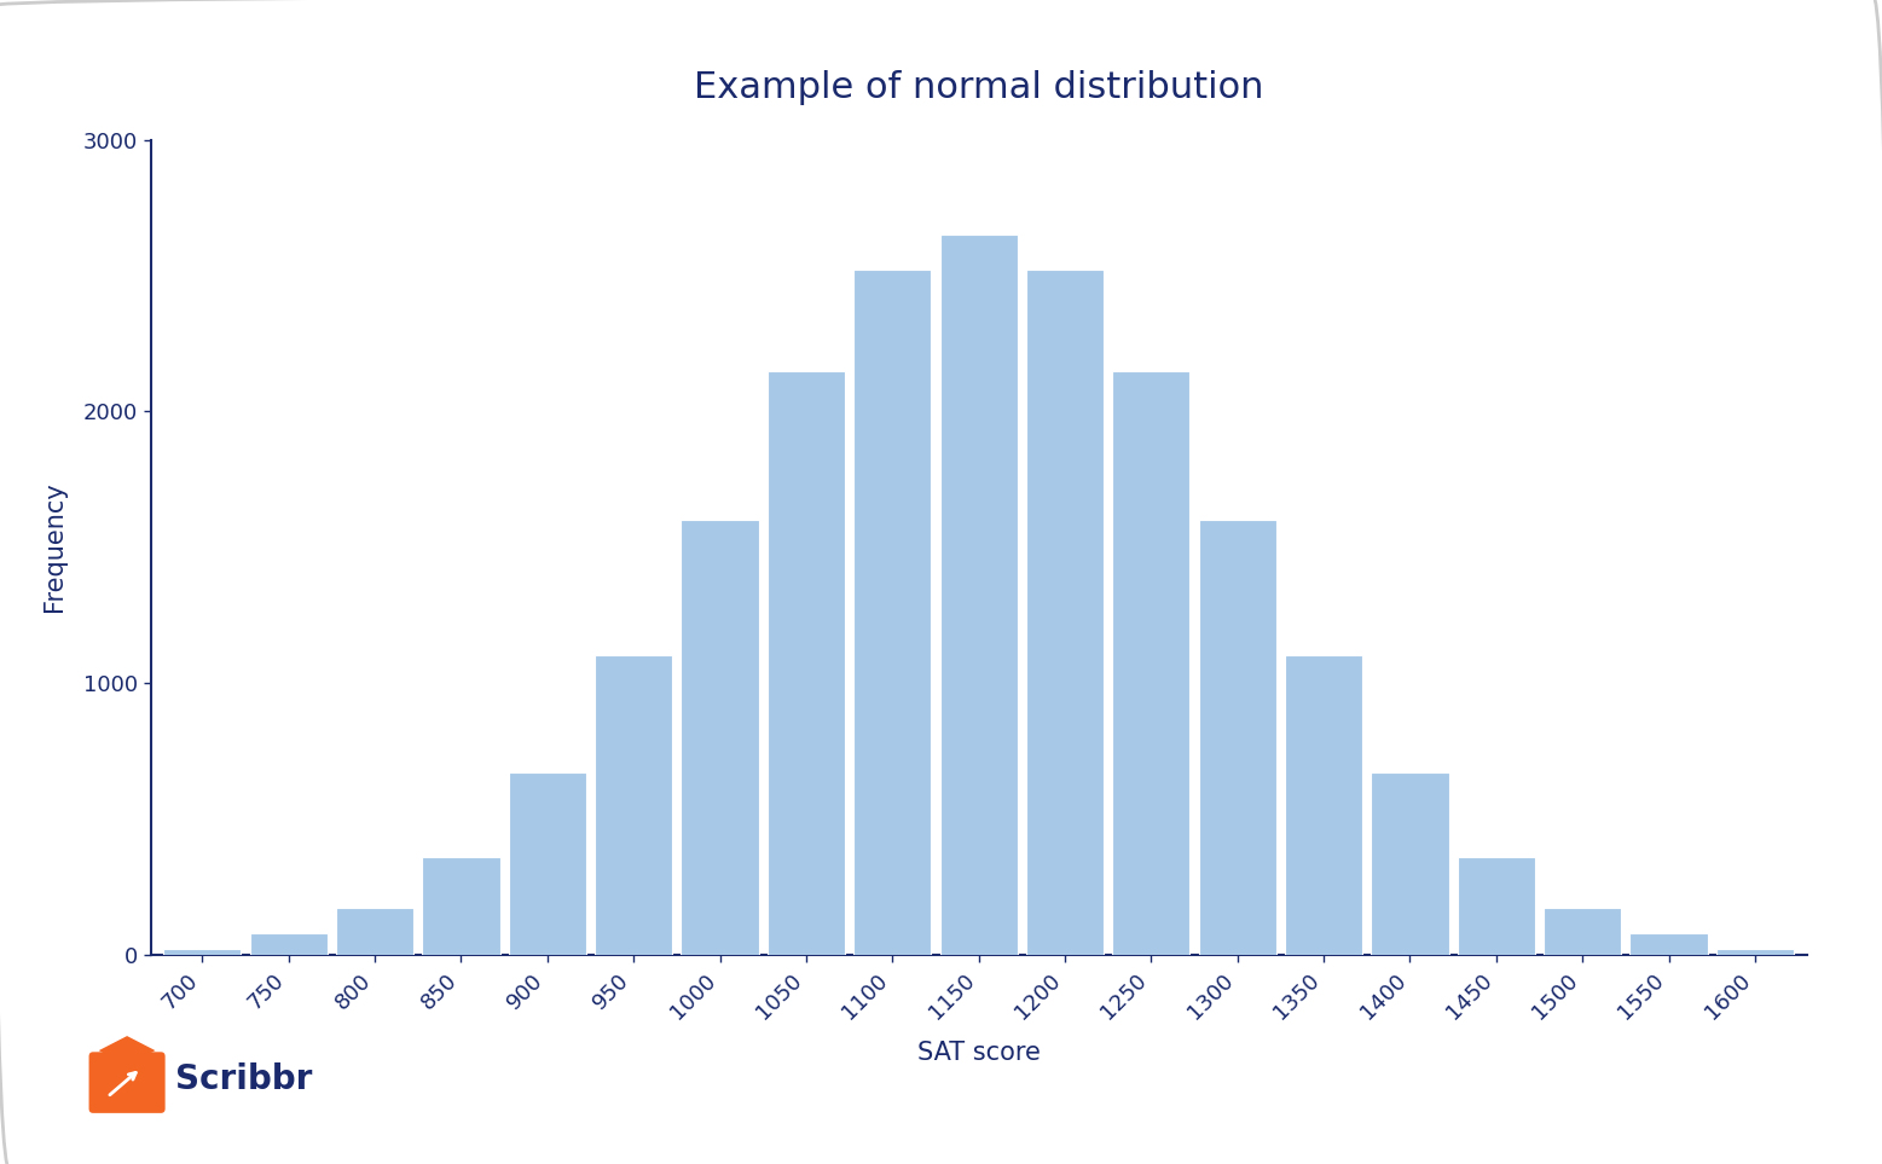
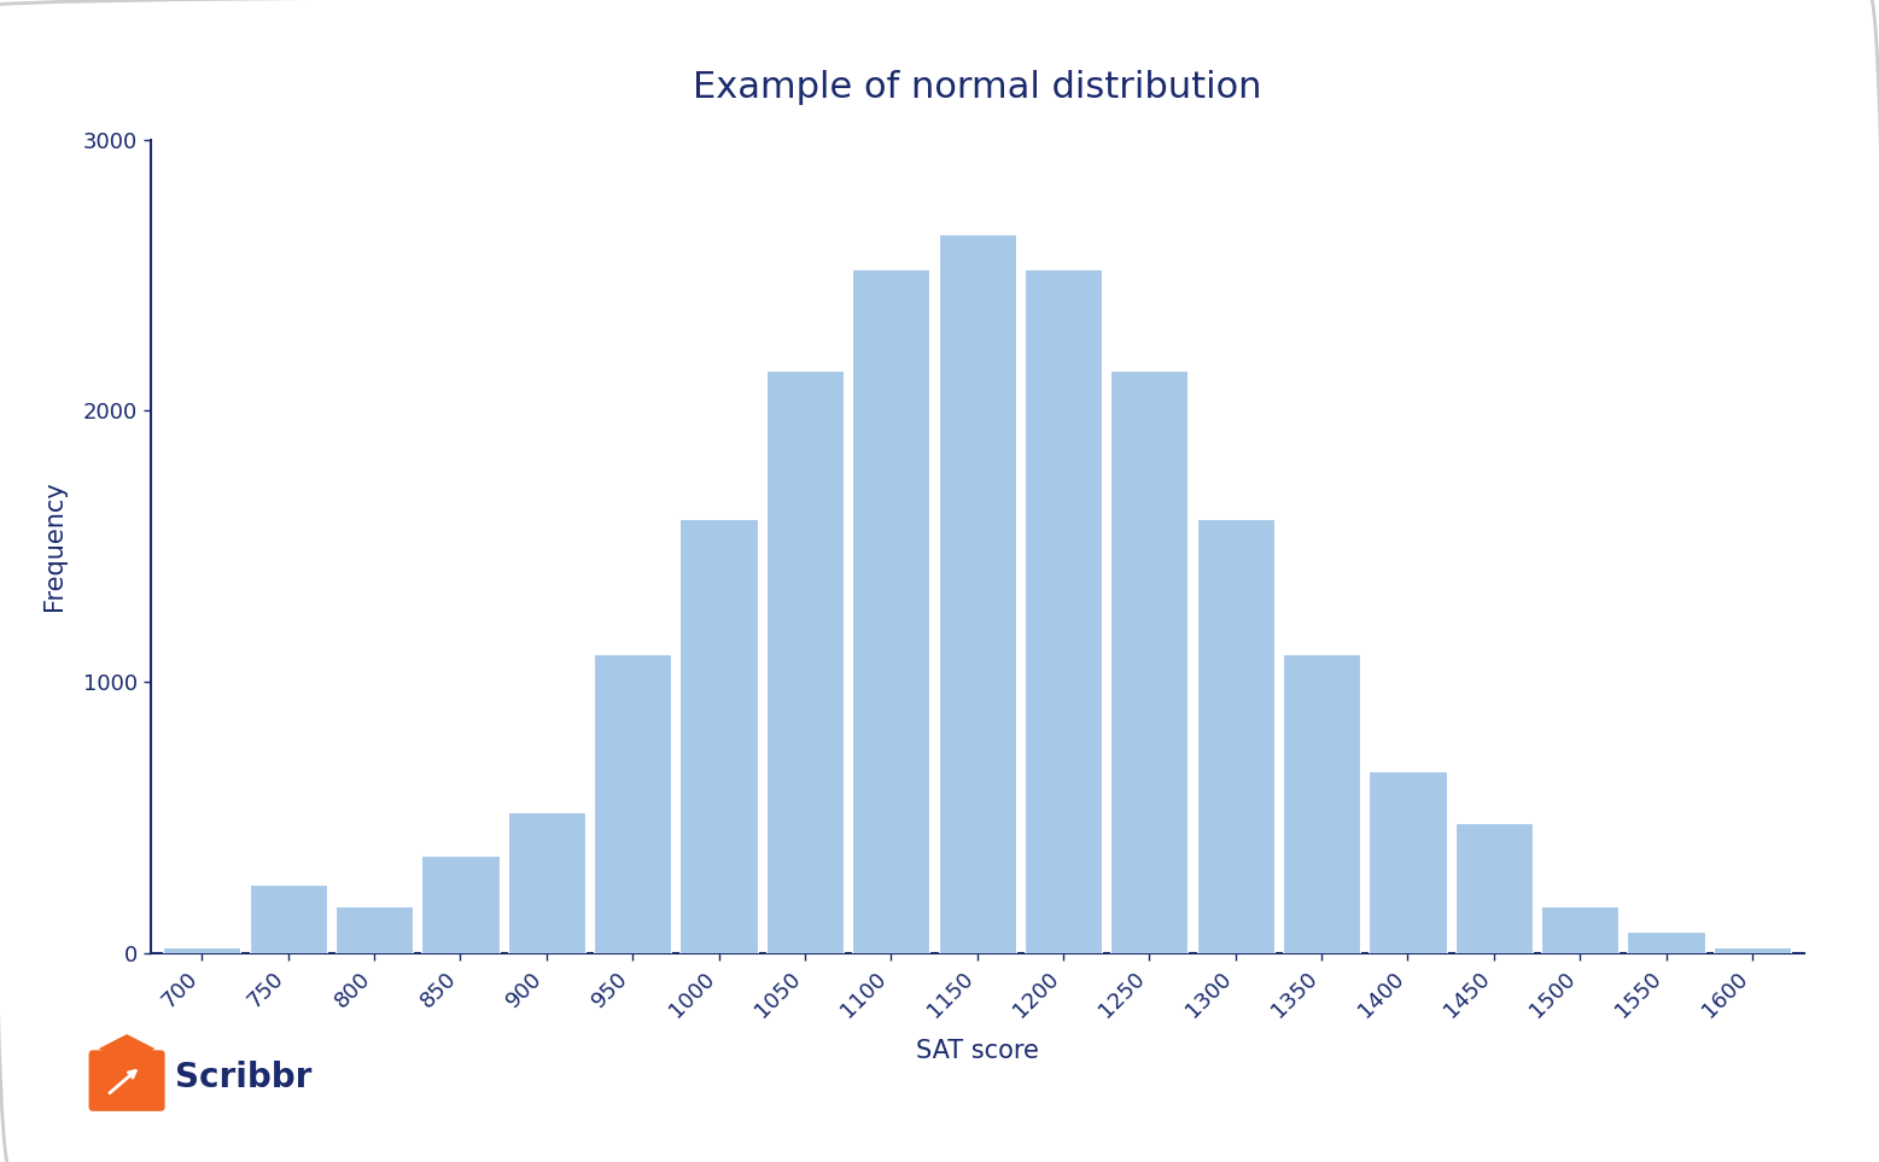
750: 80 -> 250
900: 670 -> 520
1450: 360 -> 480
